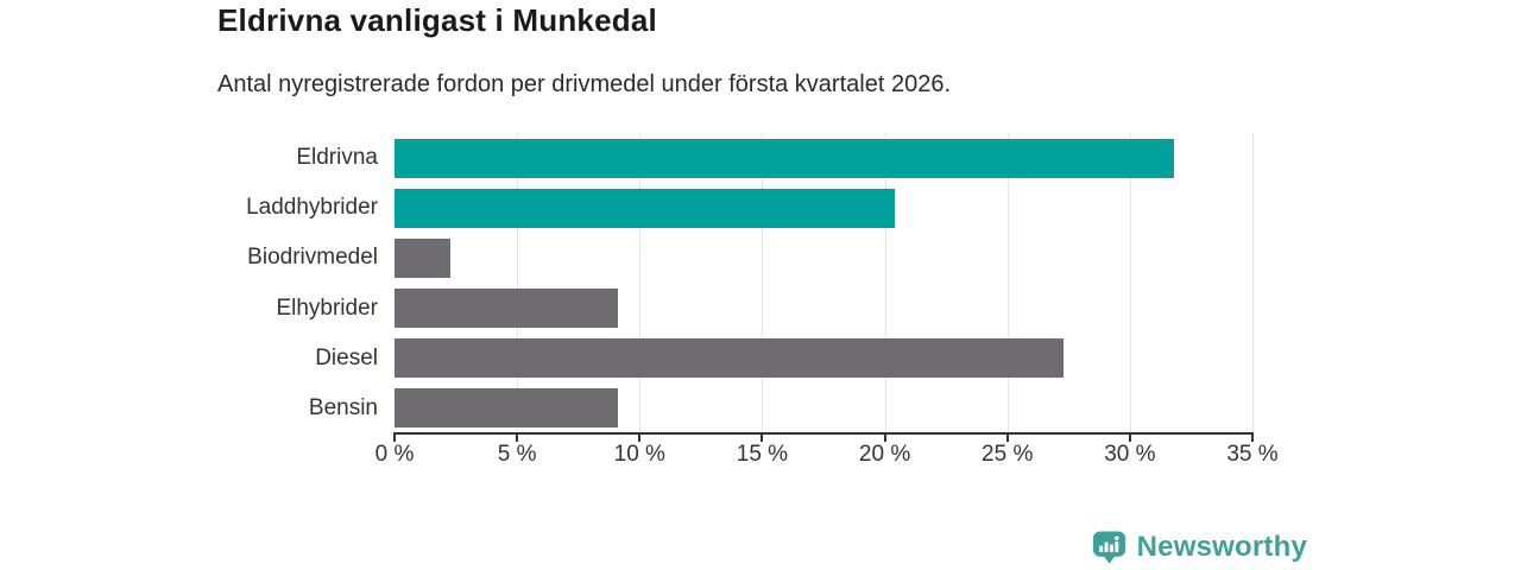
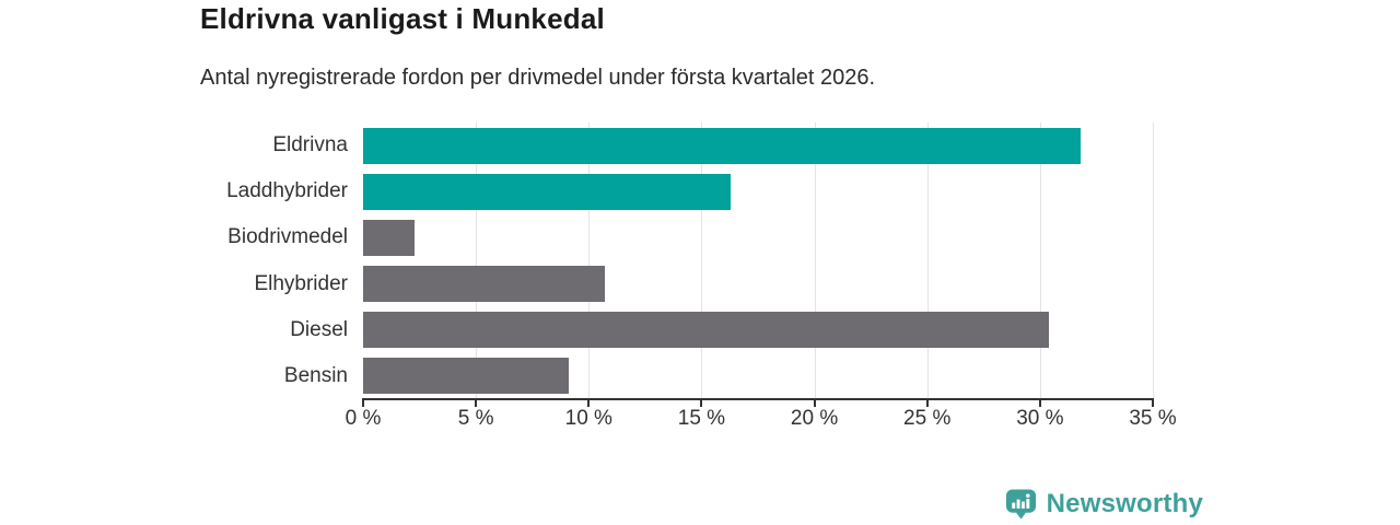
Laddhybrider: 20.4% -> 16.3%
Elhybrider: 9.1% -> 10.7%
Diesel: 27.3% -> 30.4%
